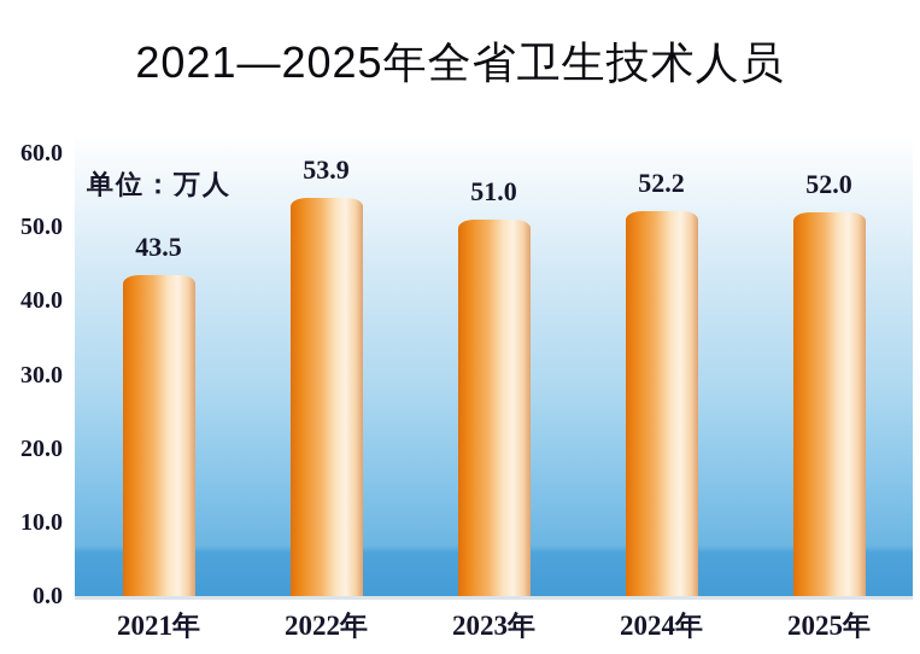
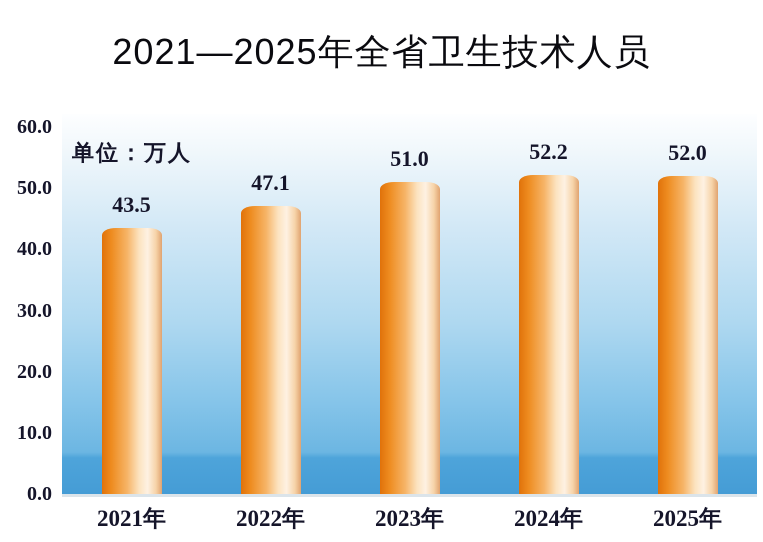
2022年: 53.9 -> 47.1
